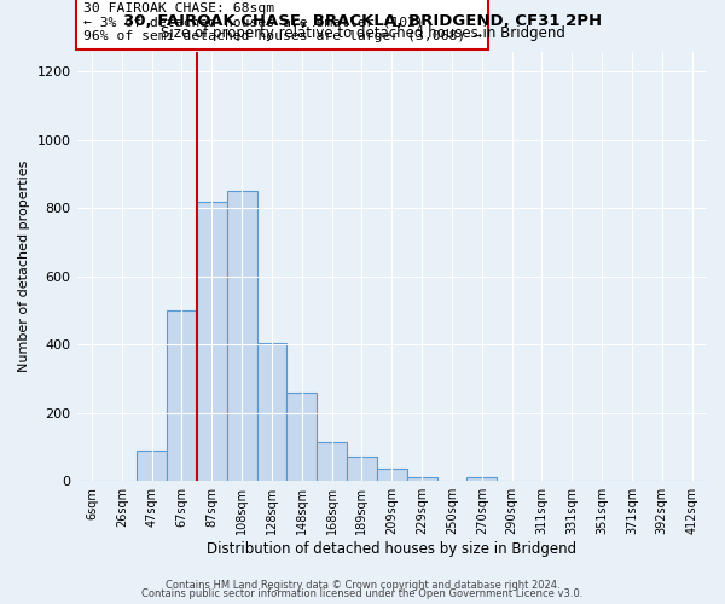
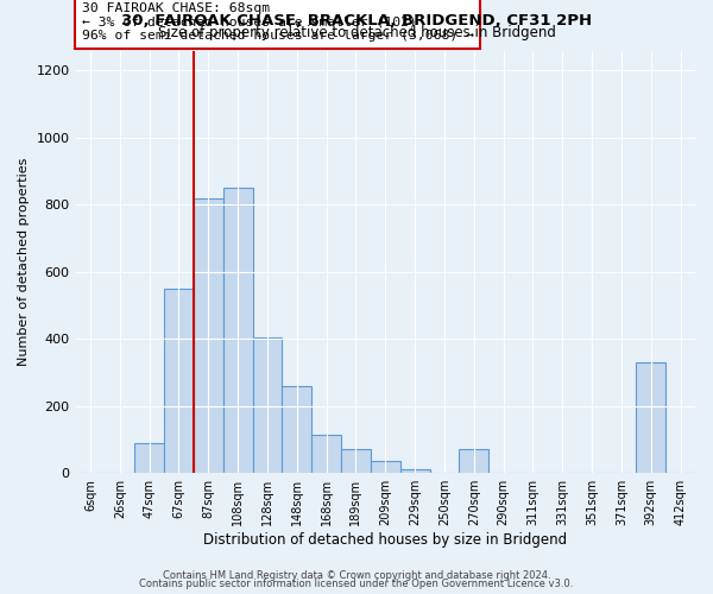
67sqm: 500 -> 550
270sqm: 12 -> 70
392sqm: 2 -> 330
